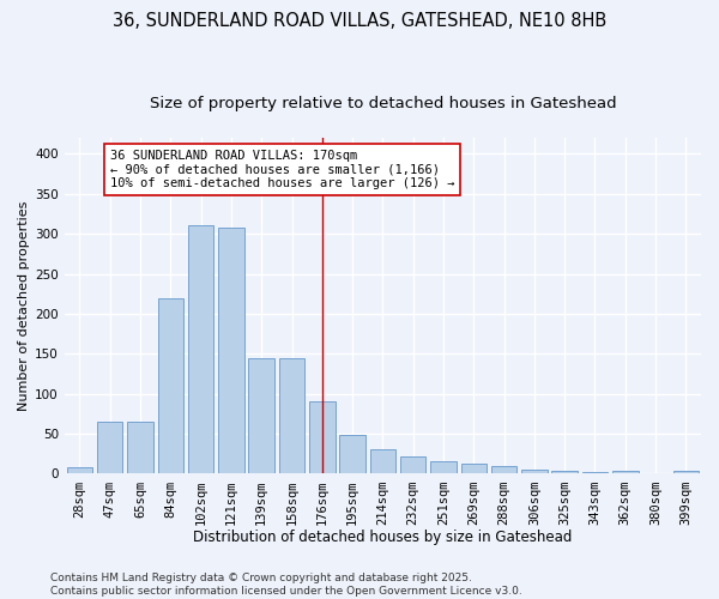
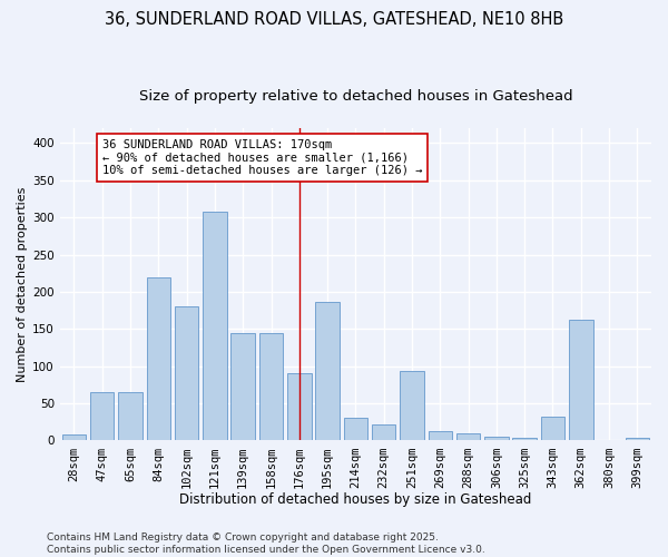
102sqm: 310 -> 180
195sqm: 48 -> 186
251sqm: 15 -> 94
343sqm: 2 -> 32
362sqm: 3 -> 162
